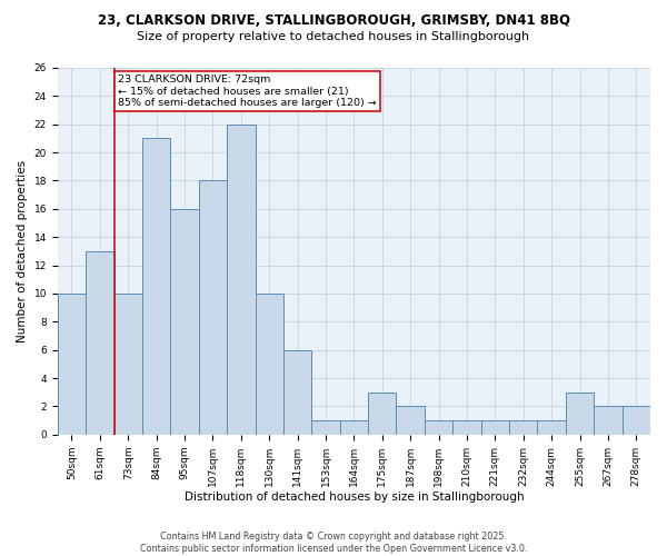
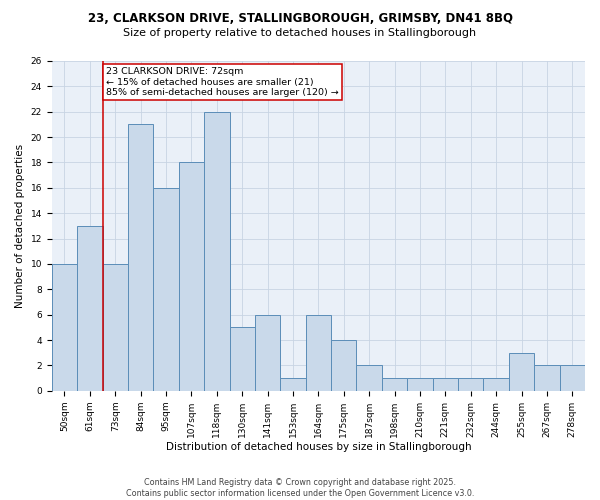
130sqm: 10 -> 5
164sqm: 1 -> 6
175sqm: 3 -> 4
